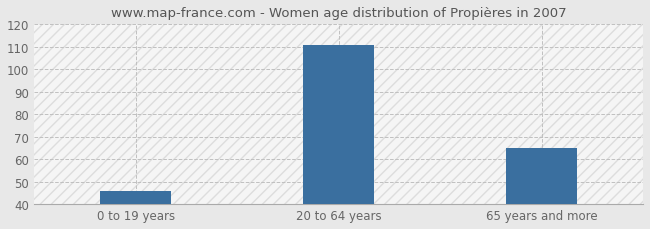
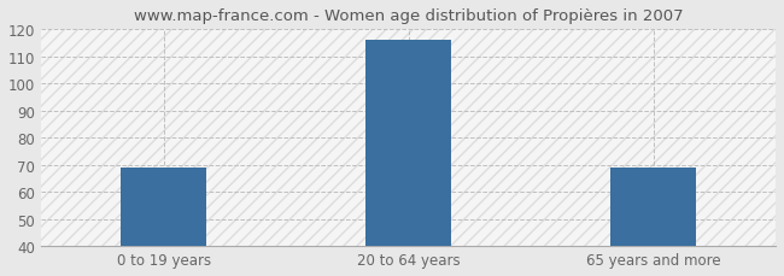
0 to 19 years: 46 -> 69
20 to 64 years: 111 -> 116
65 years and more: 65 -> 69
